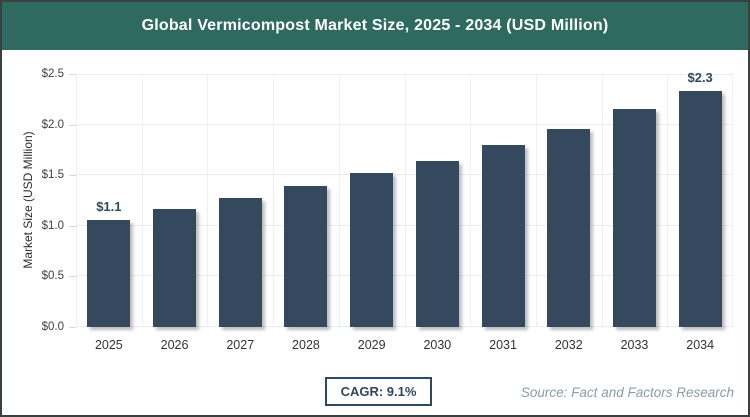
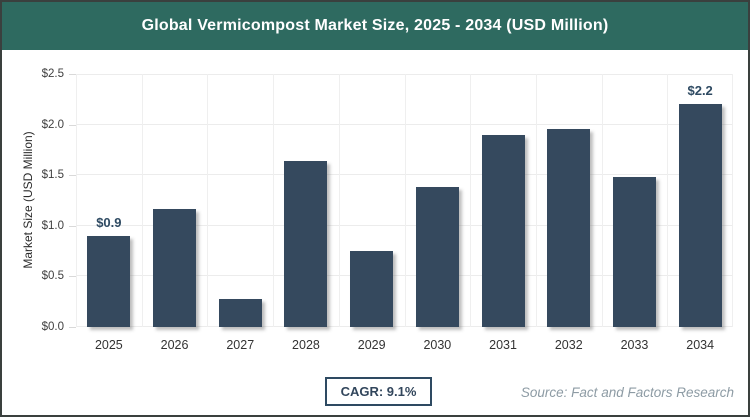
2025: $1.1 -> $0.9
2027: $1.27 -> $0.28
2028: $1.39 -> $1.64
2029: $1.52 -> $0.75
2030: $1.64 -> $1.38
2031: $1.80 -> $1.90
2033: $2.15 -> $1.48
2034: $2.3 -> $2.2
